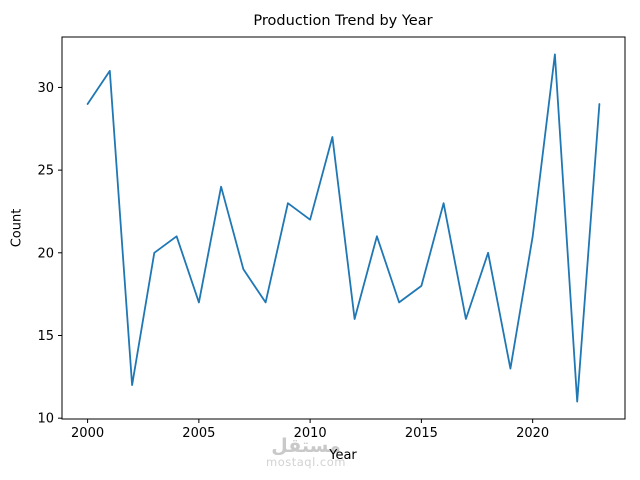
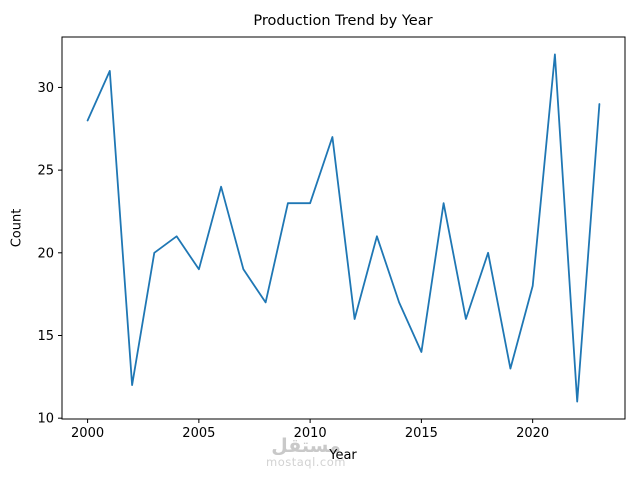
2000: 29 -> 28
2005: 17 -> 19
2010: 22 -> 23
2015: 18 -> 14
2020: 21 -> 18
